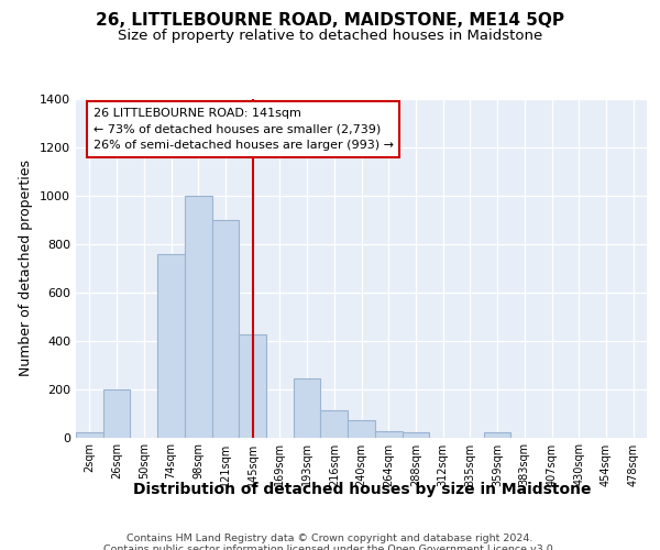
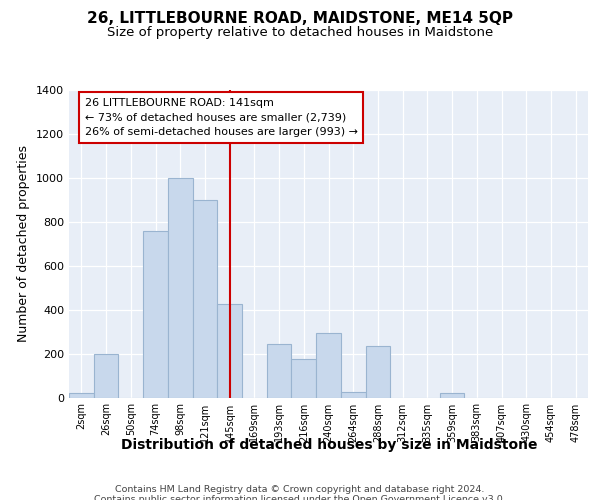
216sqm: 110 -> 175
240sqm: 70 -> 295
288sqm: 20 -> 235
